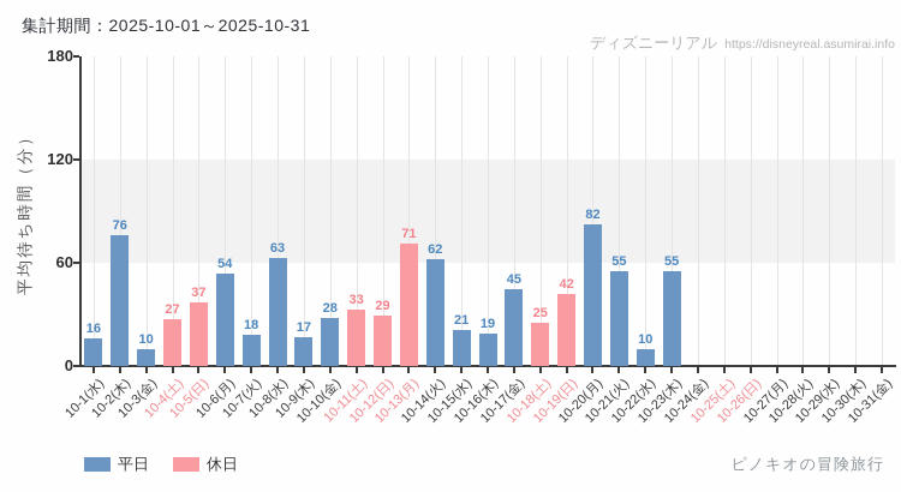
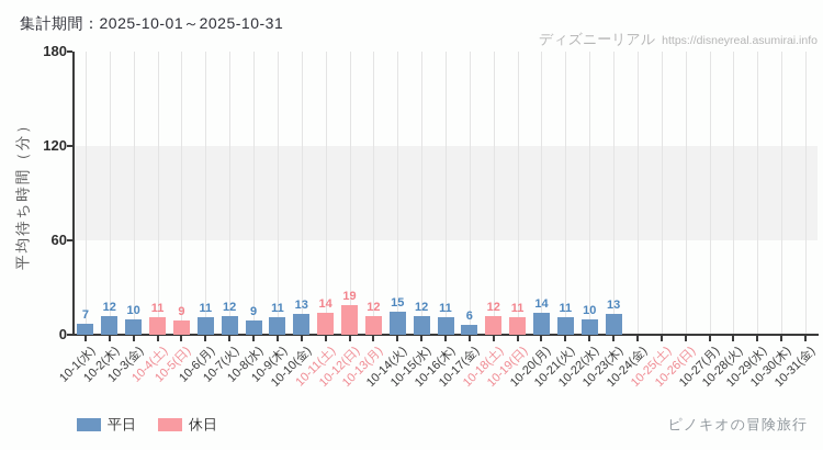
10-1(水): 16 -> 7
10-2(木): 76 -> 12
10-4(土): 27 -> 11
10-5(日): 37 -> 9
10-6(月): 54 -> 11
10-7(火): 18 -> 12
10-8(水): 63 -> 9
10-9(木): 17 -> 11
10-10(金): 28 -> 13
10-11(土): 33 -> 14
10-12(日): 29 -> 19
10-13(月): 71 -> 12
10-14(火): 62 -> 15
10-15(水): 21 -> 12
10-16(木): 19 -> 11
10-17(金): 45 -> 6
10-18(土): 25 -> 12
10-19(日): 42 -> 11
10-20(月): 82 -> 14
10-21(火): 55 -> 11
10-23(木): 55 -> 13
